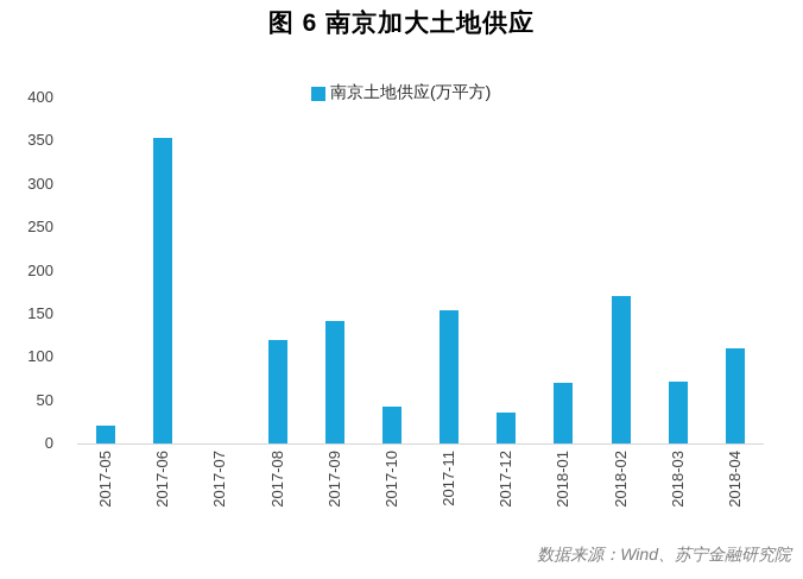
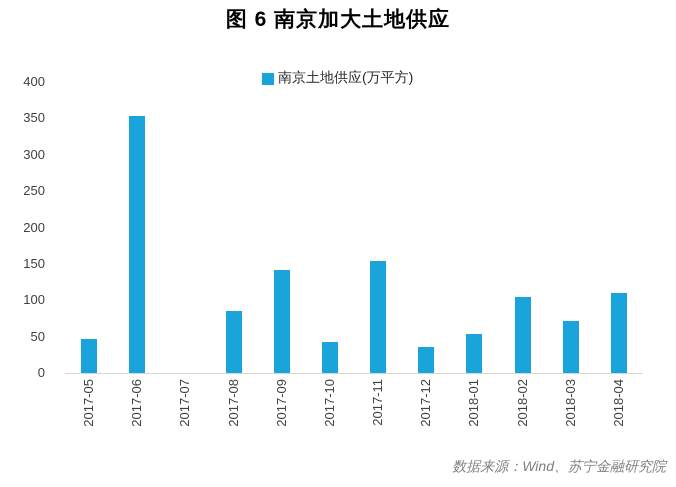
2017-05: 20 -> 50
2017-08: 120 -> 80
2018-01: 70 -> 50
2018-02: 170 -> 100
